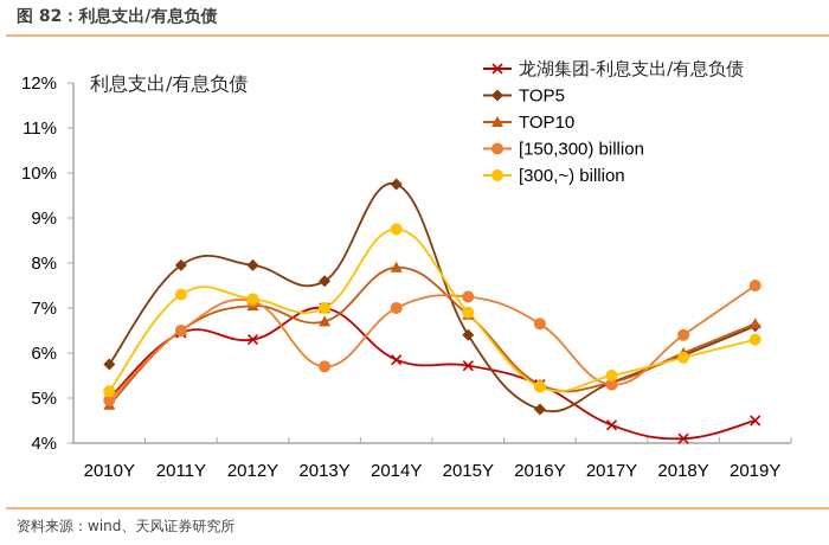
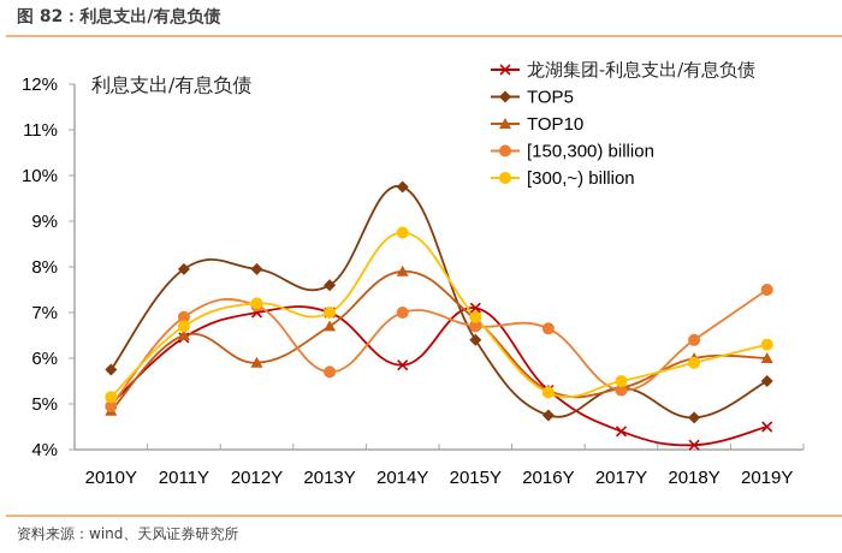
[150,300) billion/2011Y: 6.5% -> 6.9%
[300,~) billion/2011Y: 7.3% -> 6.7%
龙湖集团-利息支出/有息负债/2012Y: 6.3% -> 7.0%
TOP10/2012Y: 7.0% -> 5.9%
龙湖集团-利息支出/有息负债/2015Y: 5.7% -> 7.1%
[150,300) billion/2015Y: 7.2% -> 6.7%
TOP5/2018Y: 6.0% -> 4.7%
TOP5/2019Y: 6.6% -> 5.5%
TOP10/2019Y: 6.7% -> 6.0%
